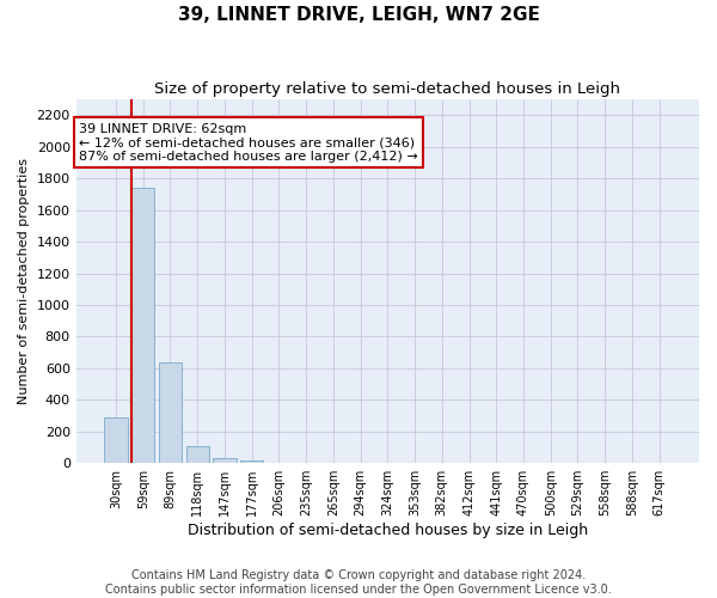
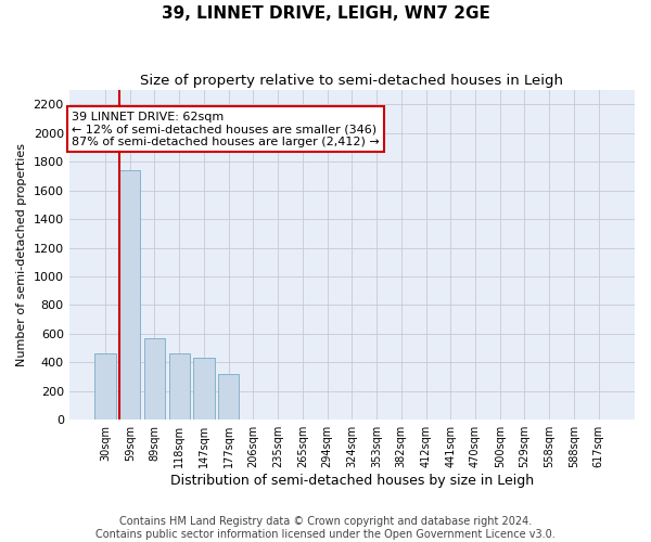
30sqm: 290 -> 460
89sqm: 640 -> 570
118sqm: 110 -> 460
147sqm: 40 -> 430
177sqm: 20 -> 320
